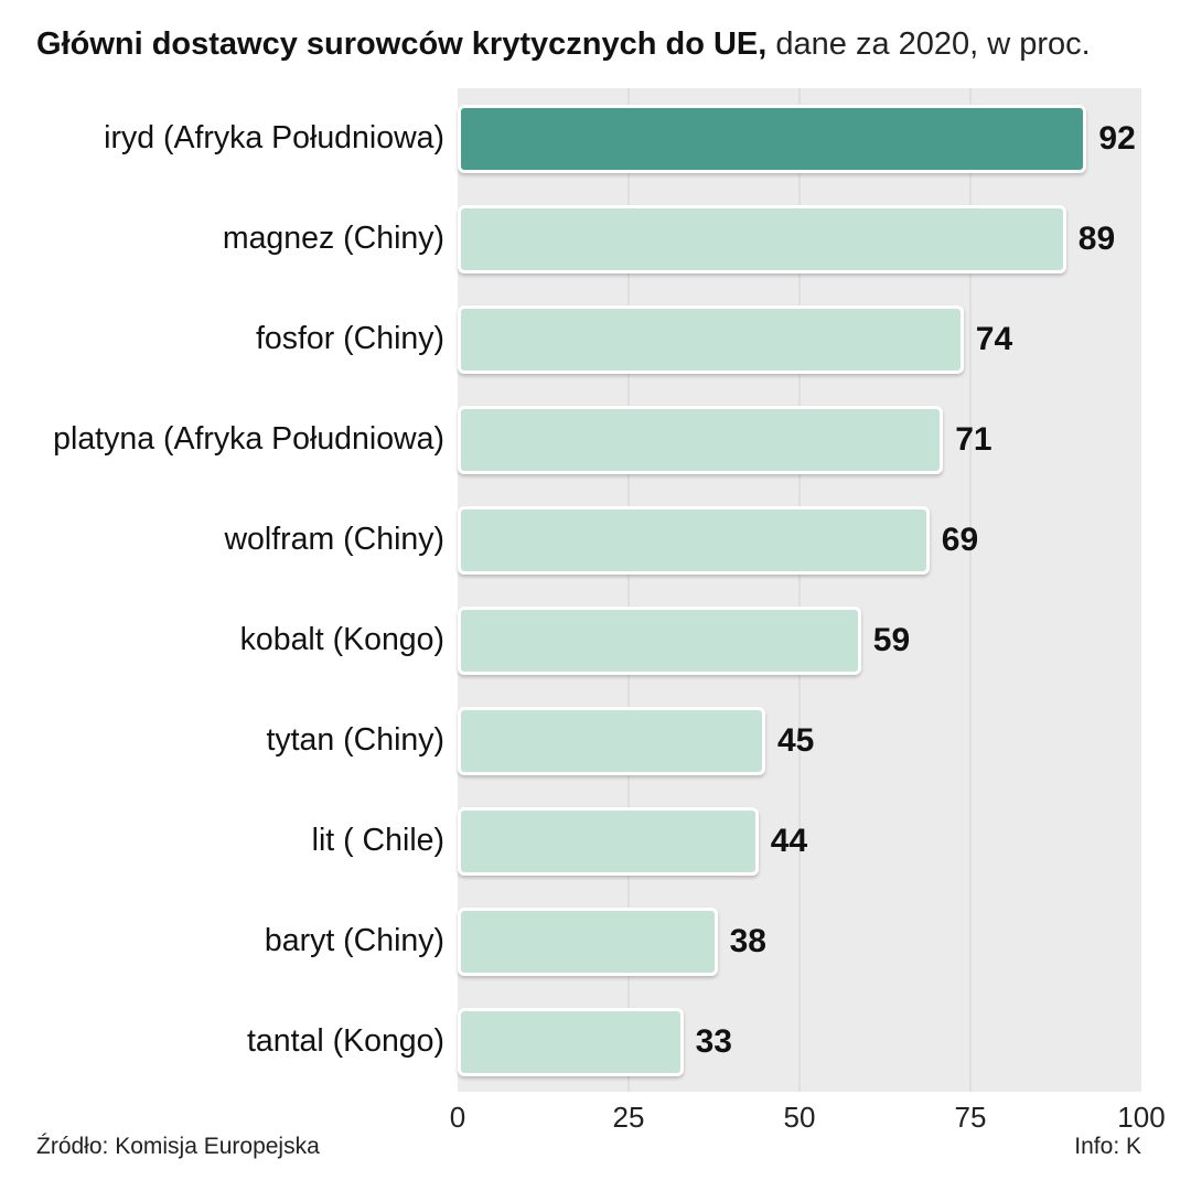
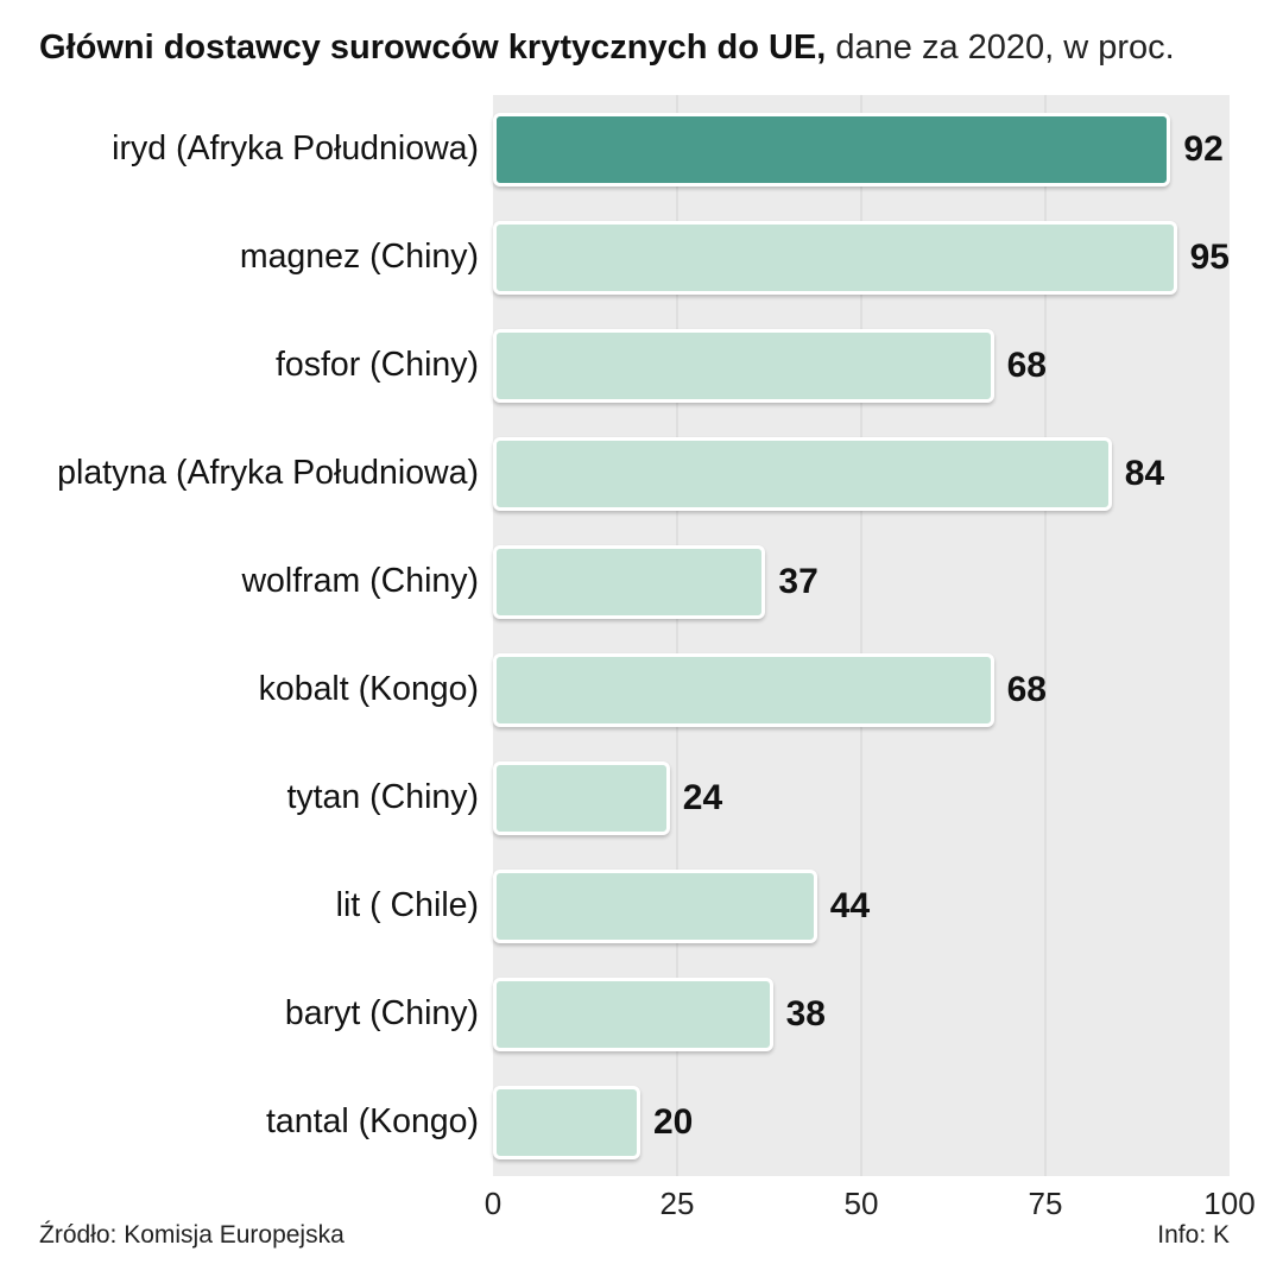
magnez (Chiny): 89 -> 95
fosfor (Chiny): 74 -> 68
platyna (Afryka Południowa): 71 -> 84
wolfram (Chiny): 69 -> 37
kobalt (Kongo): 59 -> 68
tytan (Chiny): 45 -> 24
tantal (Kongo): 33 -> 20
